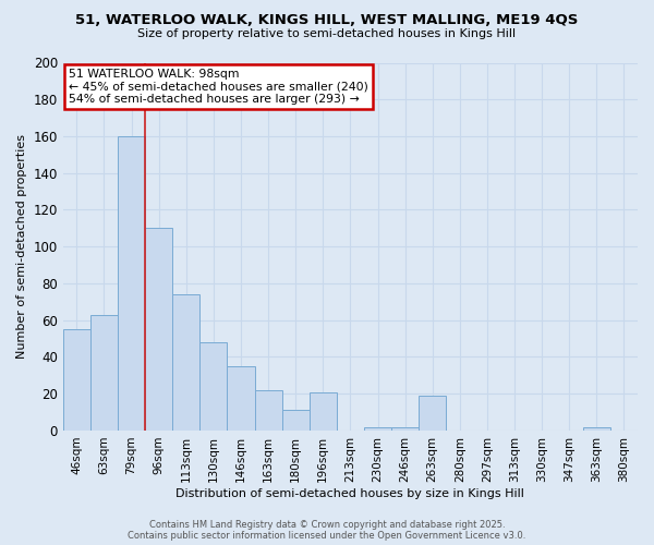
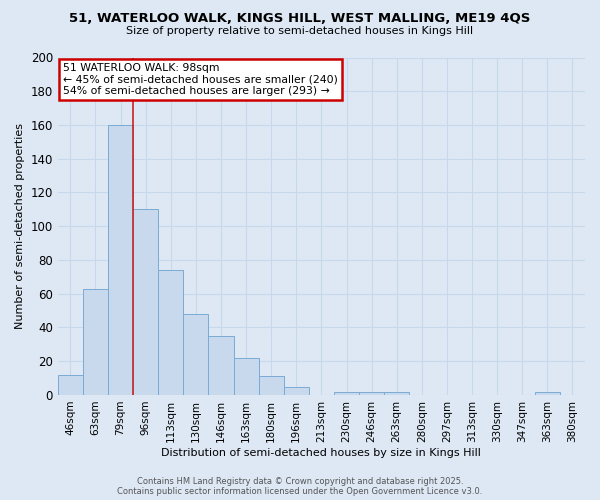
46sqm: 55 -> 12
196sqm: 21 -> 5
263sqm: 19 -> 2
